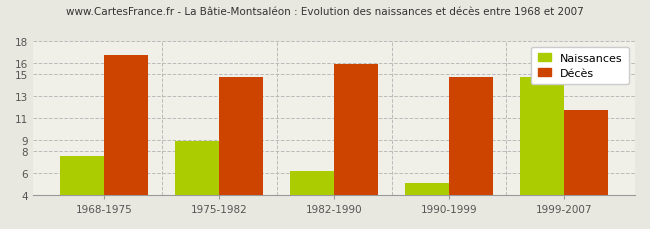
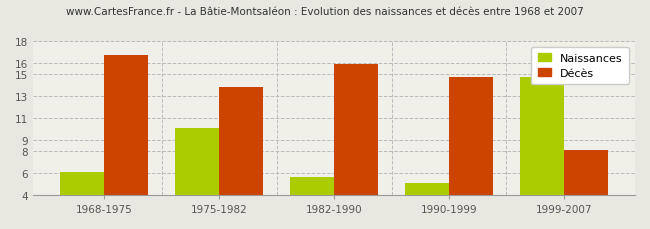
Naissances/1968-1975: 7.5 -> 6.1
Naissances/1975-1982: 8.9 -> 10.1
Décès/1975-1982: 14.7 -> 13.8
Naissances/1982-1990: 6.2 -> 5.6
Décès/1999-2007: 11.7 -> 8.1
